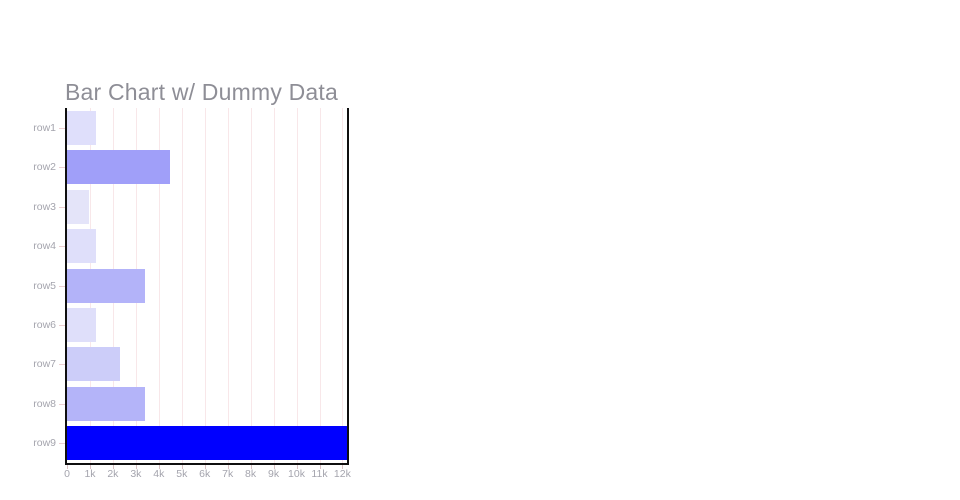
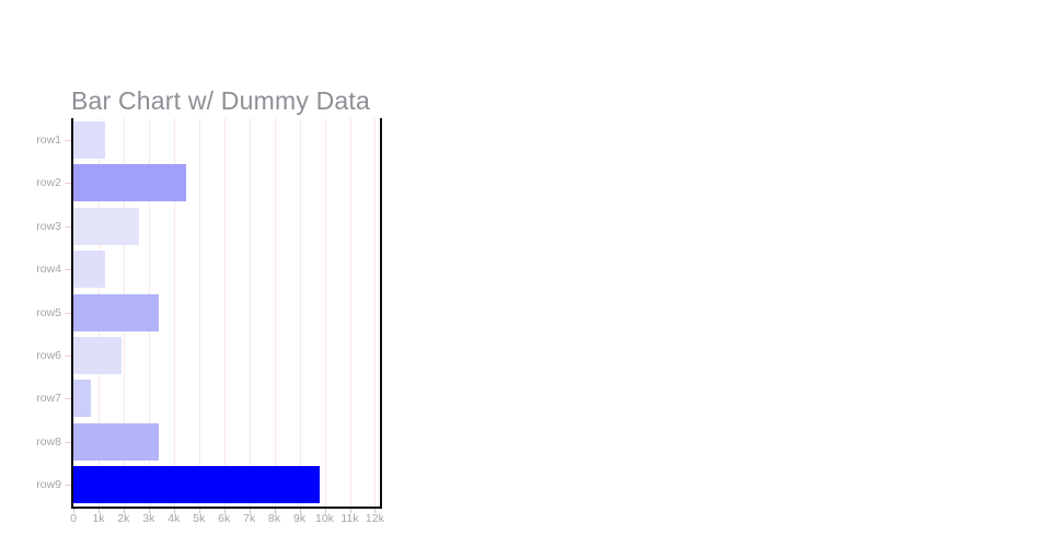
row3: 1.0k -> 2.6k
row6: 1.2k -> 1.9k
row7: 2.3k -> 0.7k
row9: 12.2k -> 9.8k
